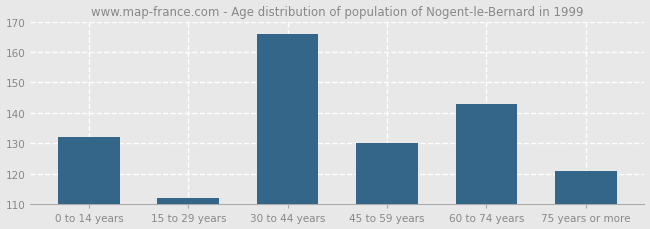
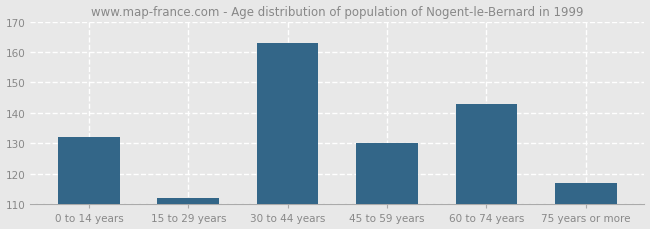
30 to 44 years: 166 -> 163
75 years or more: 121 -> 117
